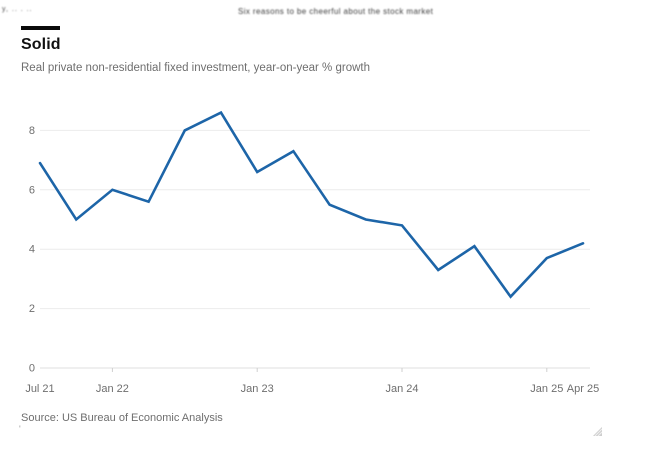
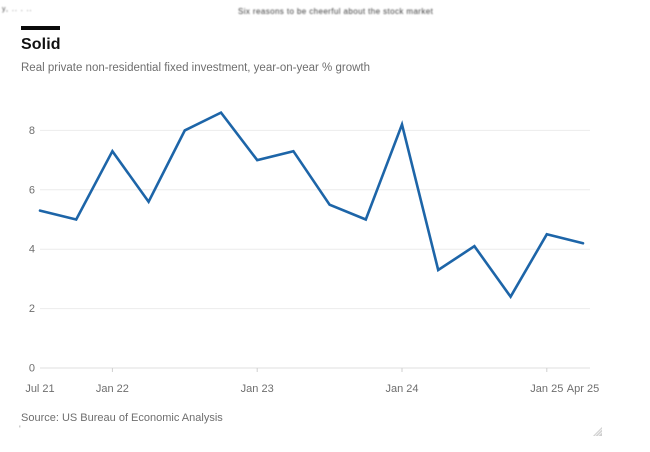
Jul 21: 6.9 -> 5.3
Jan 22: 6.0 -> 7.3
Jan 23: 6.6 -> 7.0
Jan 24: 4.8 -> 8.2
Jan 25: 3.7 -> 4.5
